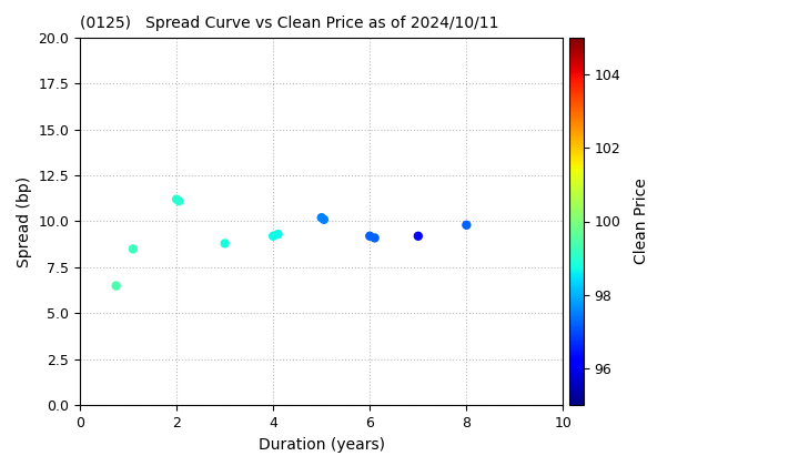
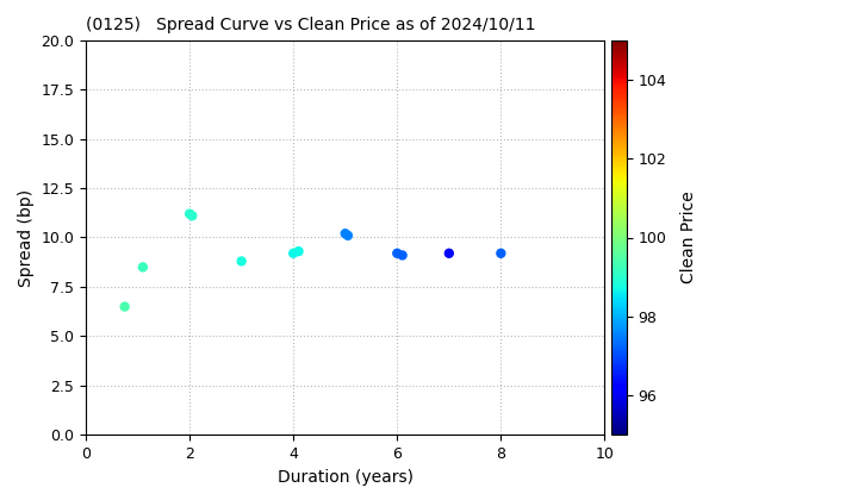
8: 9.8 -> 9.2
